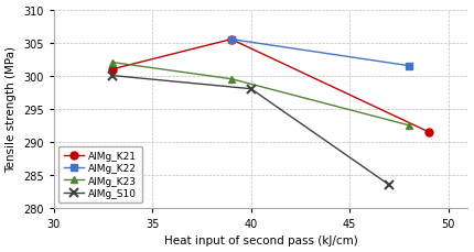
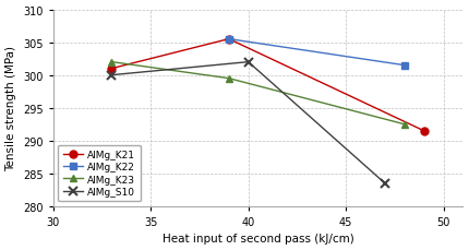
AlMg_S10/40: 298.0 -> 302.0
